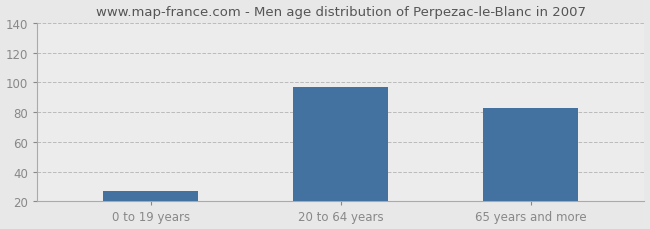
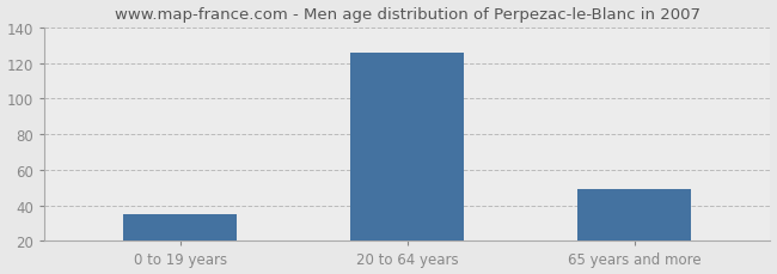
0 to 19 years: 27 -> 35
20 to 64 years: 97 -> 126
65 years and more: 83 -> 49
